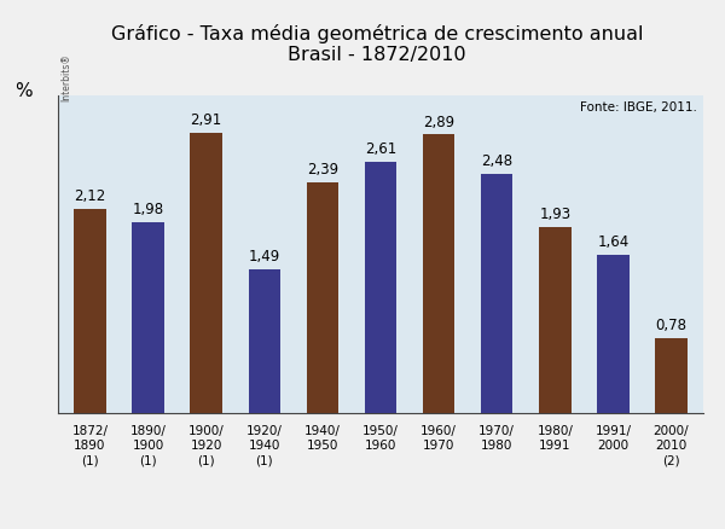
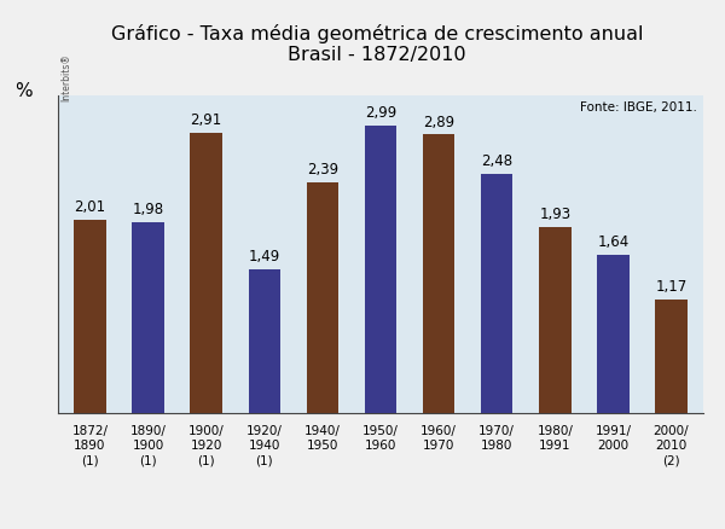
1872/ 1890 (1): 2,12 -> 2,01
1950/ 1960: 2,61 -> 2,99
2000/ 2010 (2): 0,78 -> 1,17
